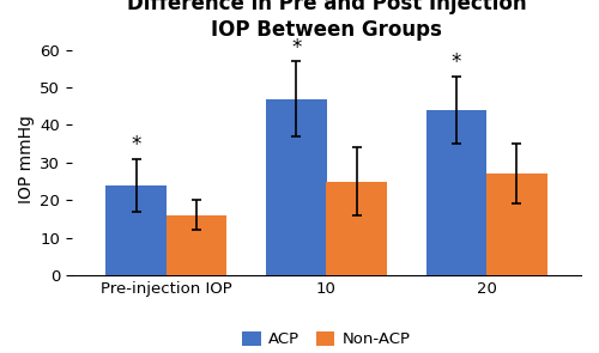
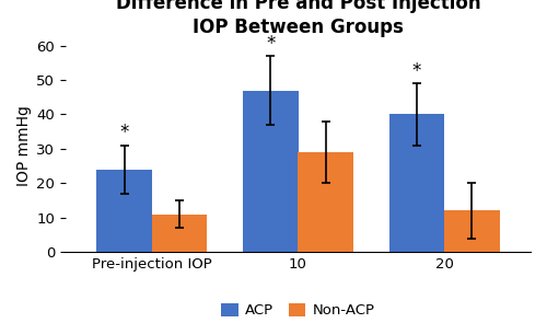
Non-ACP/Pre-injection IOP: 16 -> 11
Non-ACP/10: 25 -> 29
ACP/20: 44 -> 40
Non-ACP/20: 27 -> 12
